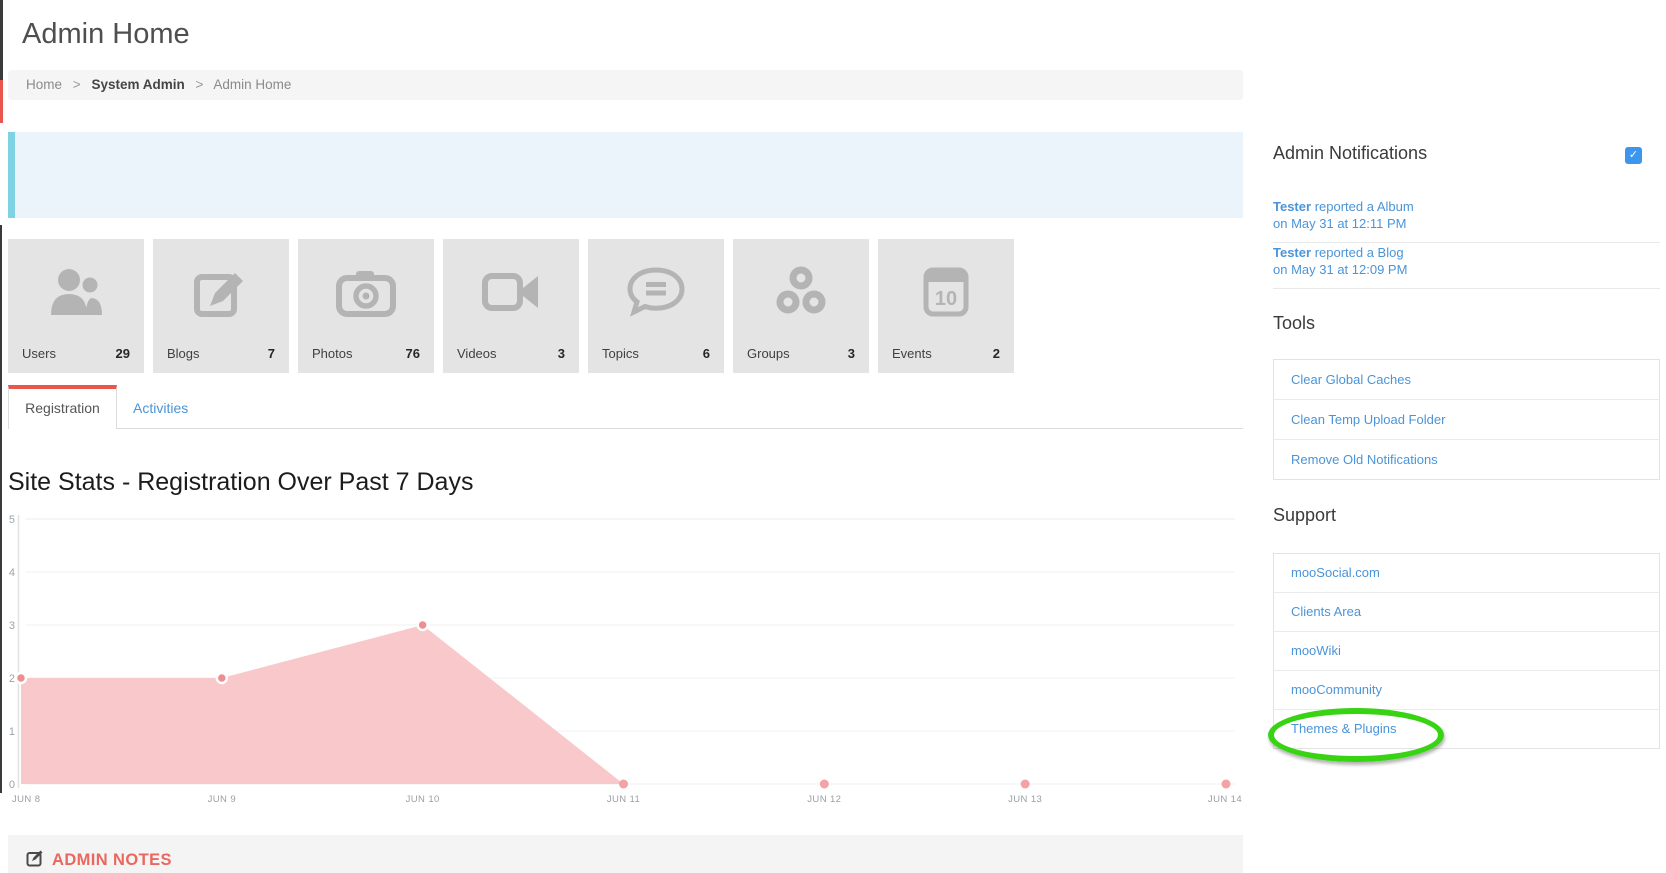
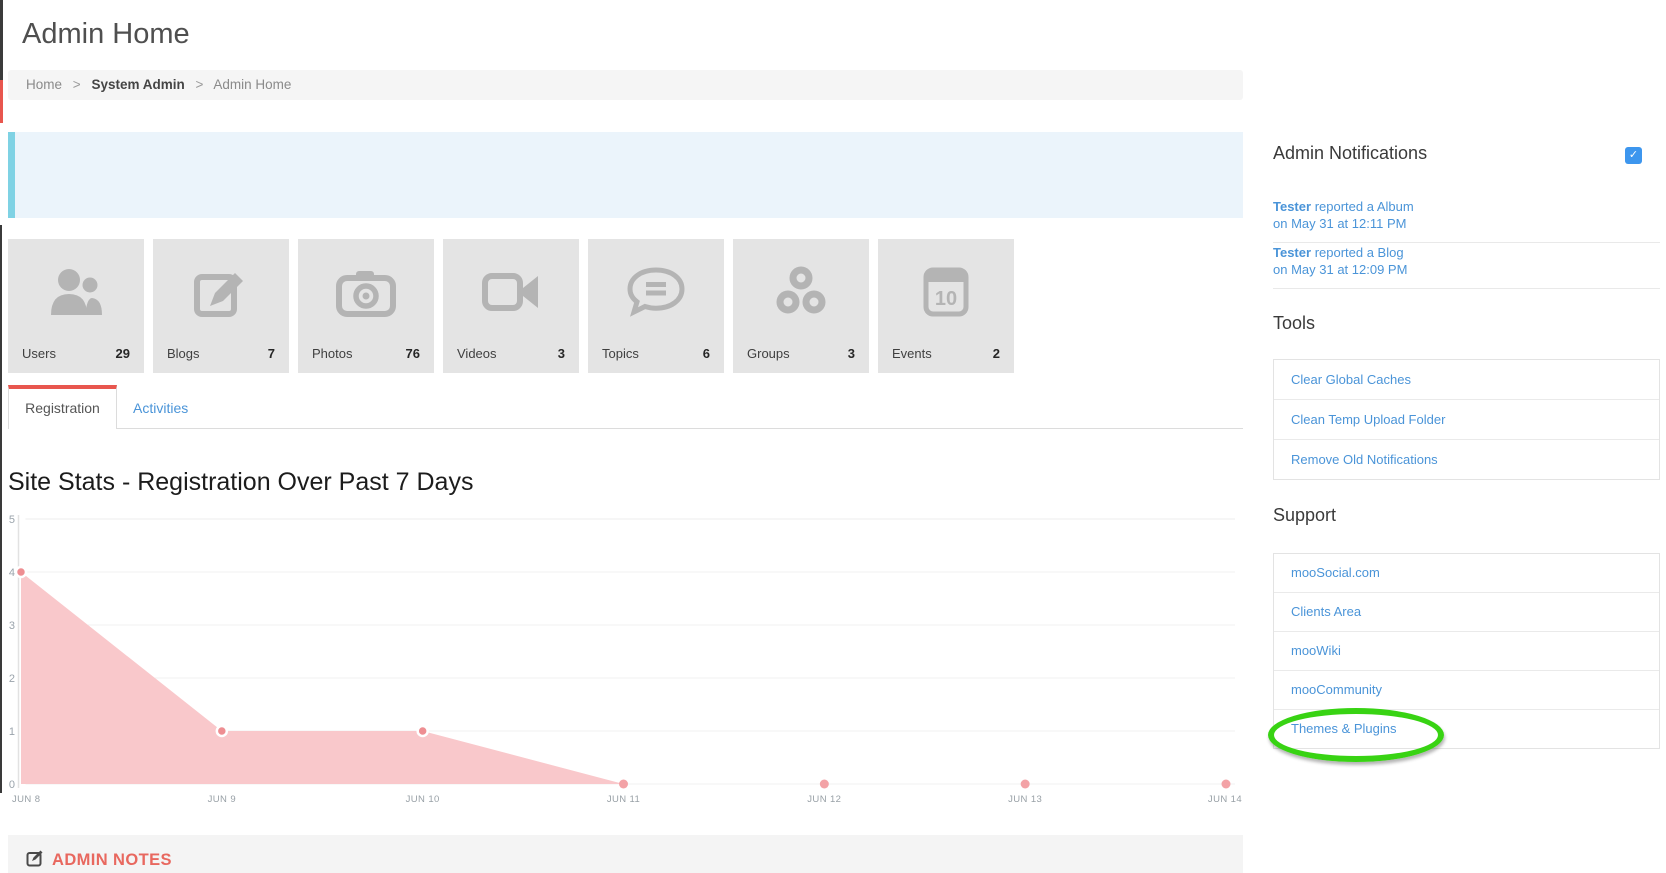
Jun 8: 2 -> 4
Jun 9: 2 -> 1
Jun 10: 3 -> 1
